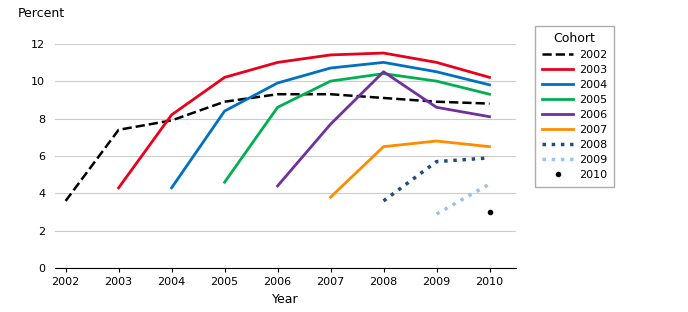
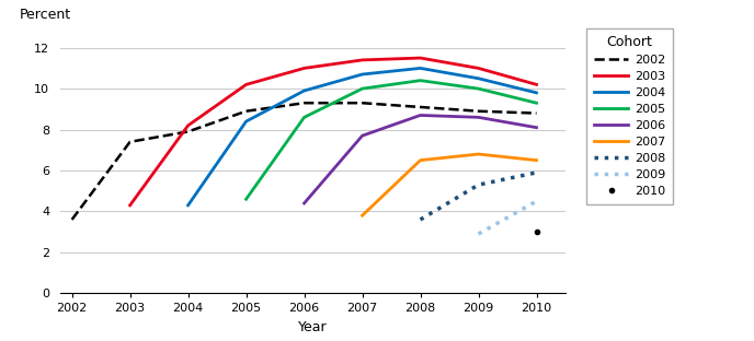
2006/2008: 10.5 -> 8.7
2008/2009: 5.7 -> 5.3
